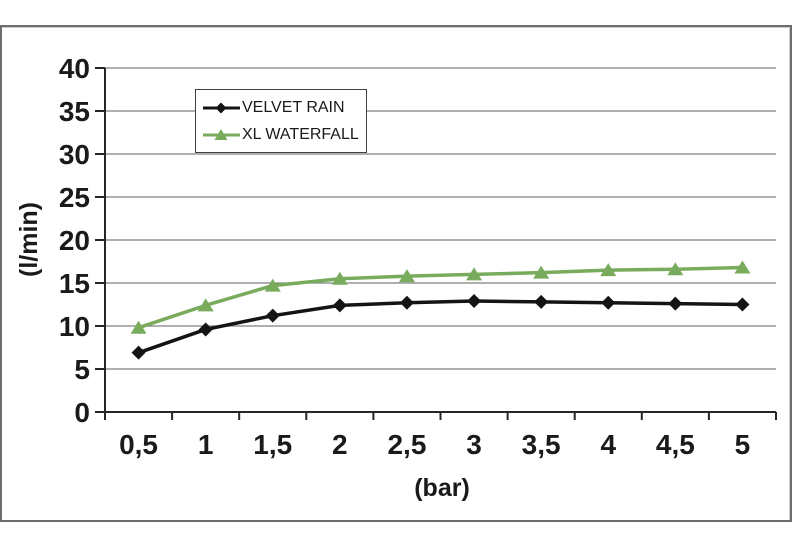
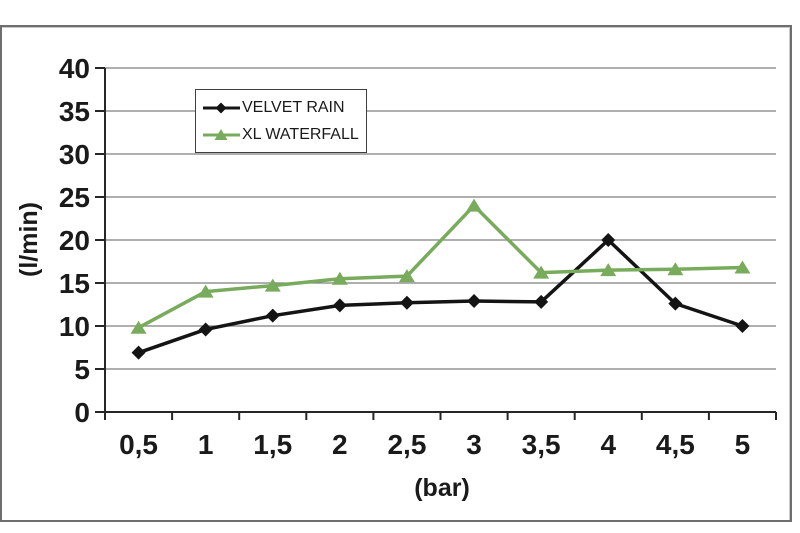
XL WATERFALL/1: 12 -> 14
XL WATERFALL/3: 16 -> 24
VELVET RAIN/4: 13 -> 20
VELVET RAIN/5: 12 -> 10
